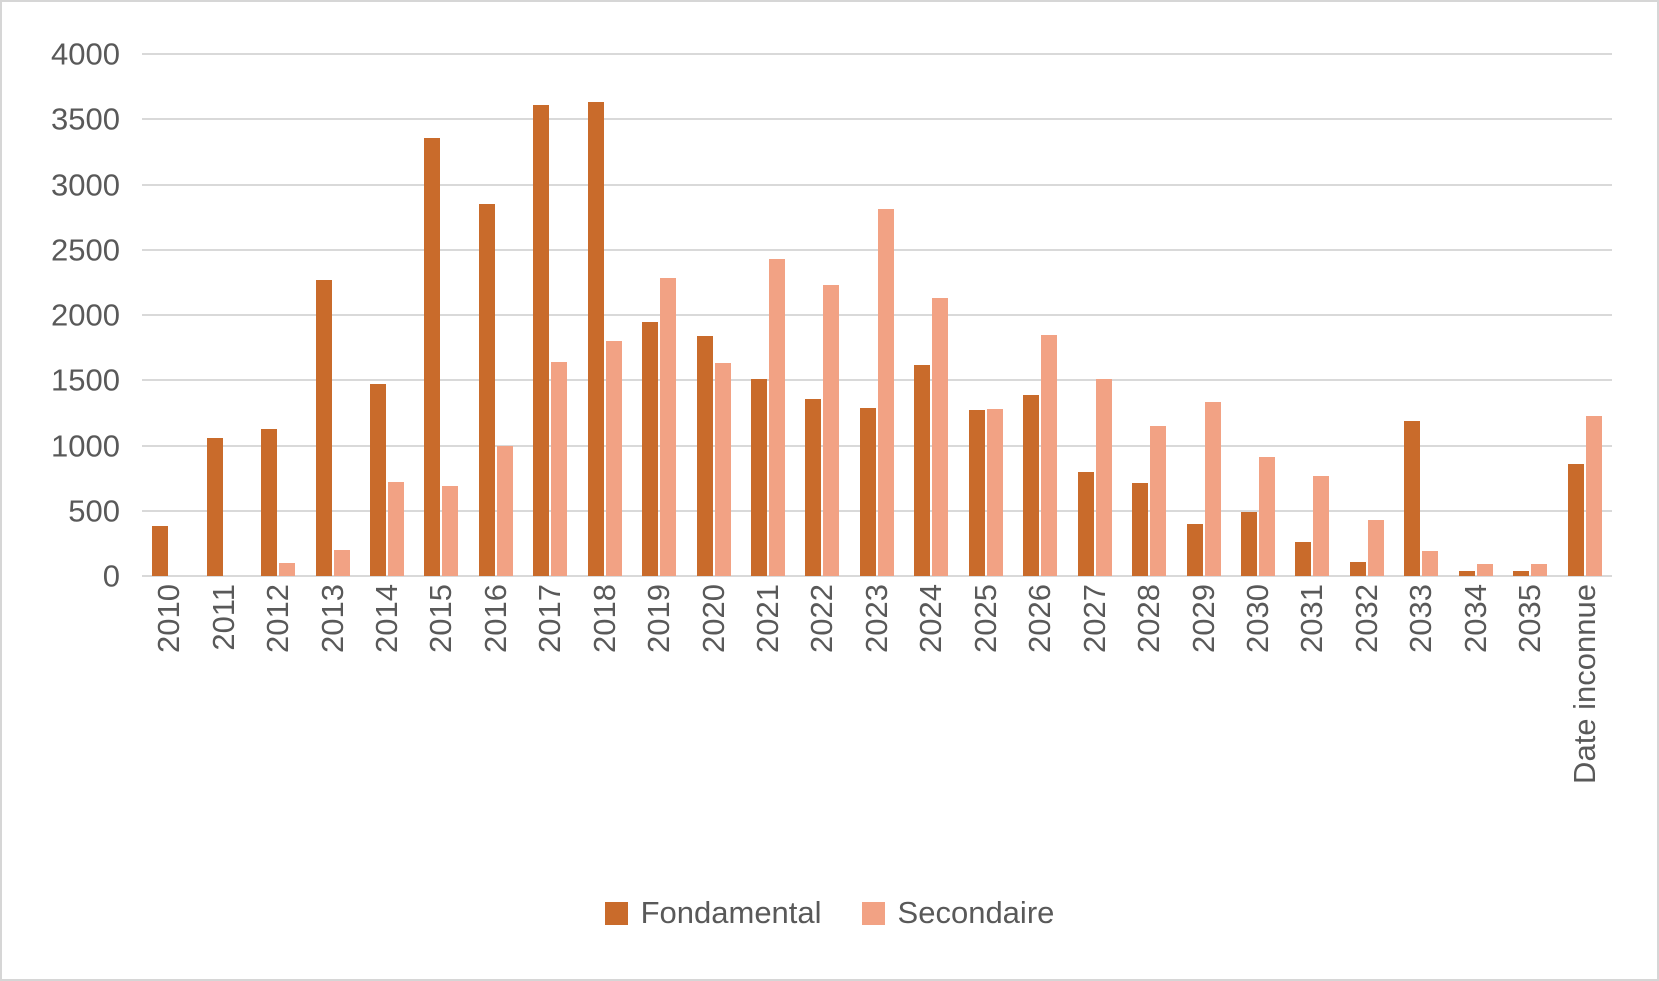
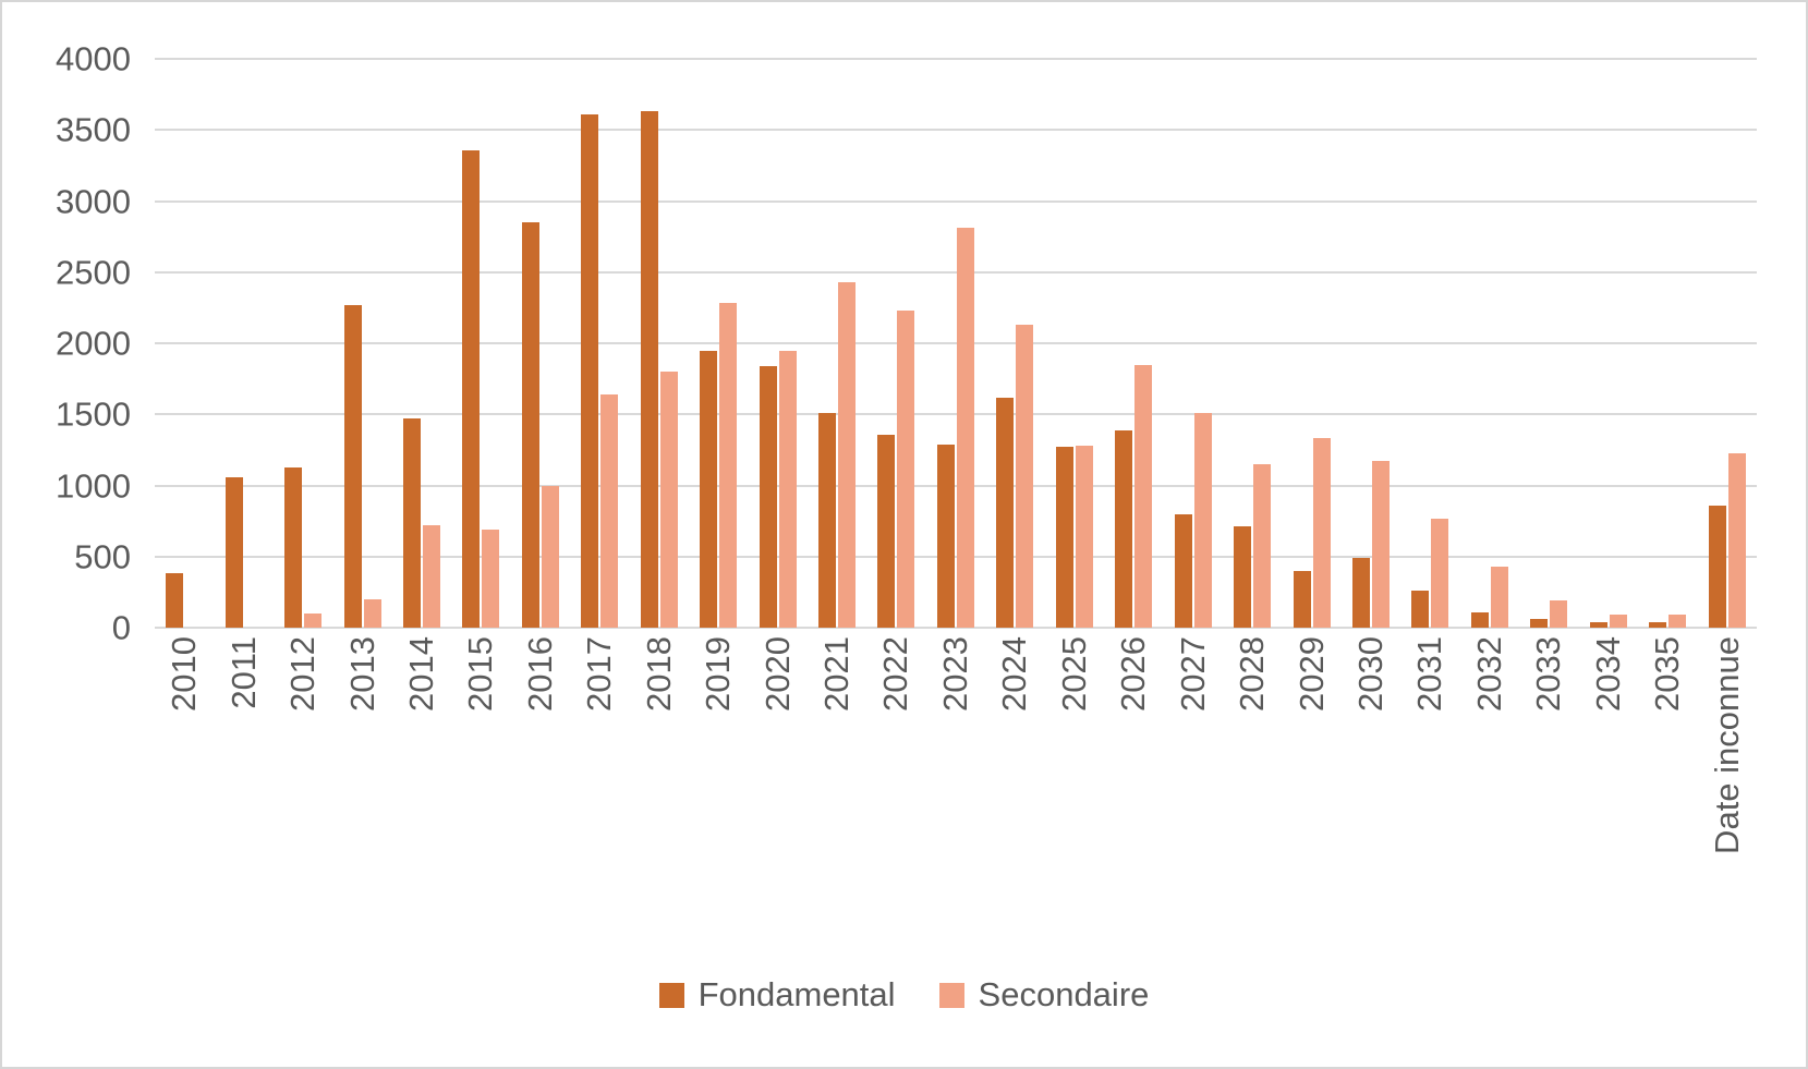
Secondaire/2020: 1630 -> 1950
Secondaire/2030: 910 -> 1170
Fondamental/2033: 1190 -> 60
